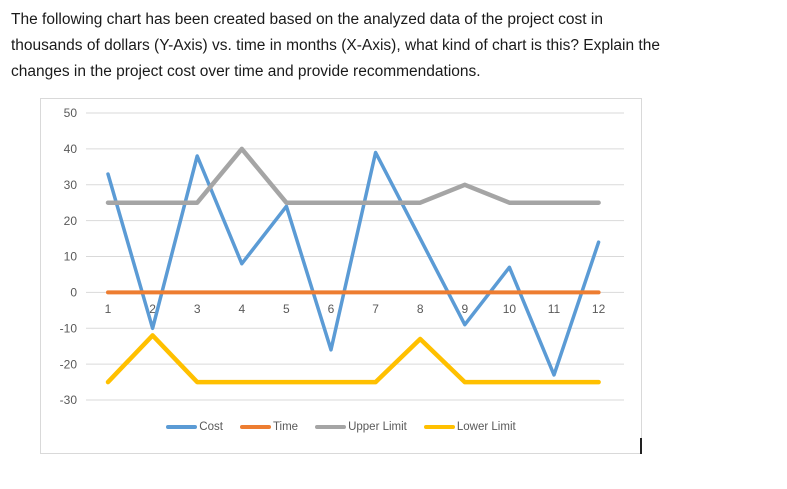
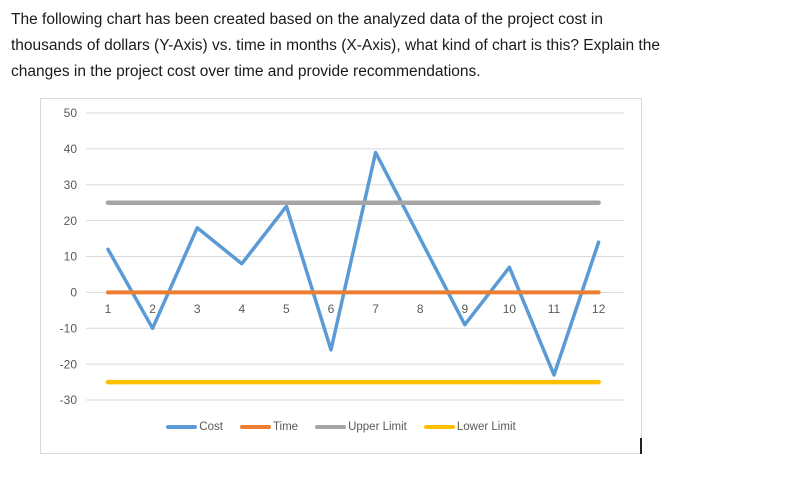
Cost/1: 33 -> 12
Lower Limit/2: -12 -> -25
Cost/3: 38 -> 18
Upper Limit/4: 40 -> 25
Lower Limit/8: -13 -> -25
Upper Limit/9: 30 -> 25
